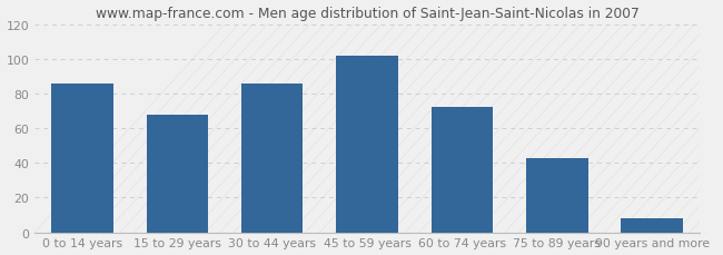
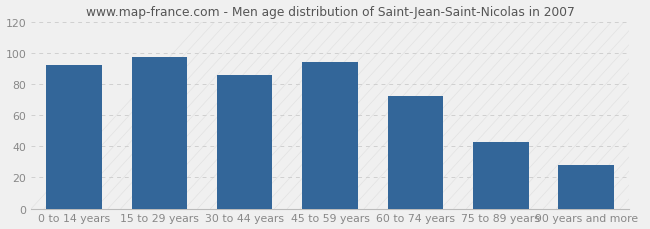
0 to 14 years: 86 -> 92
15 to 29 years: 68 -> 97
45 to 59 years: 102 -> 94
90 years and more: 8 -> 28
